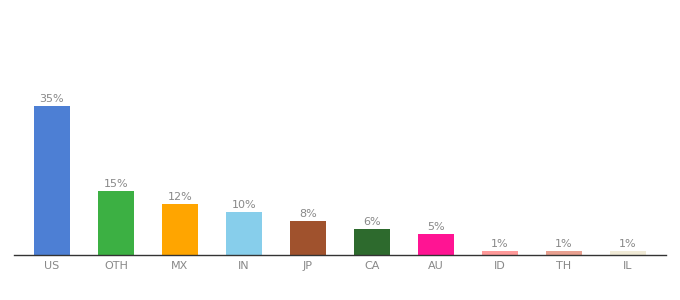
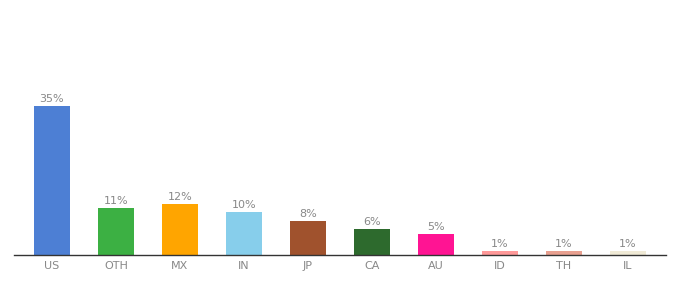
OTH: 15% -> 11%
